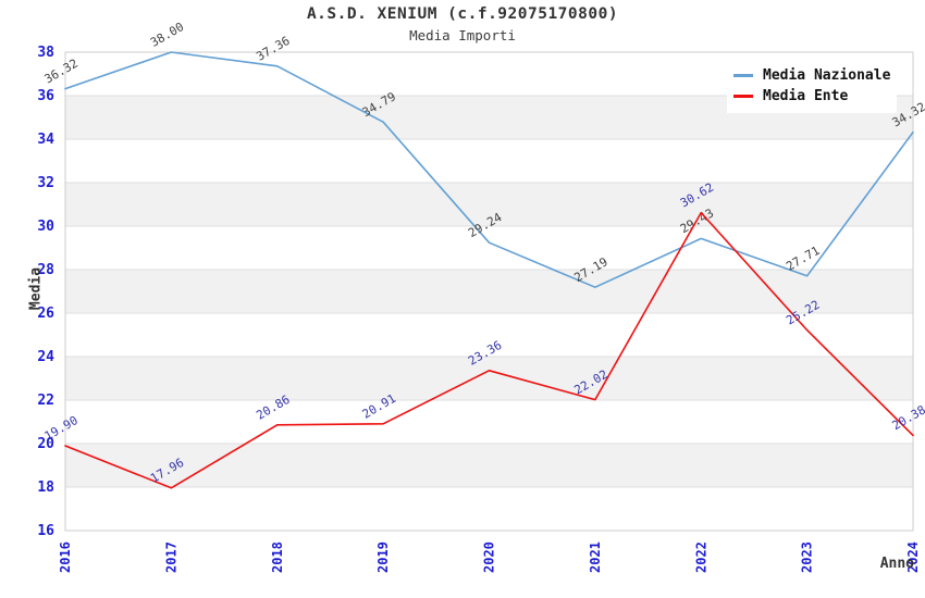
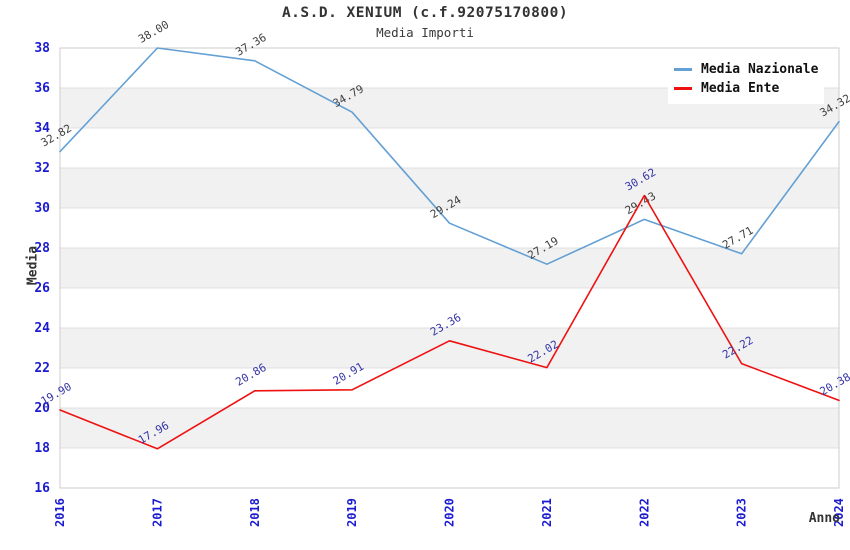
Media Nazionale/2016: 36.32 -> 32.82
Media Ente/2023: 25.22 -> 22.22
